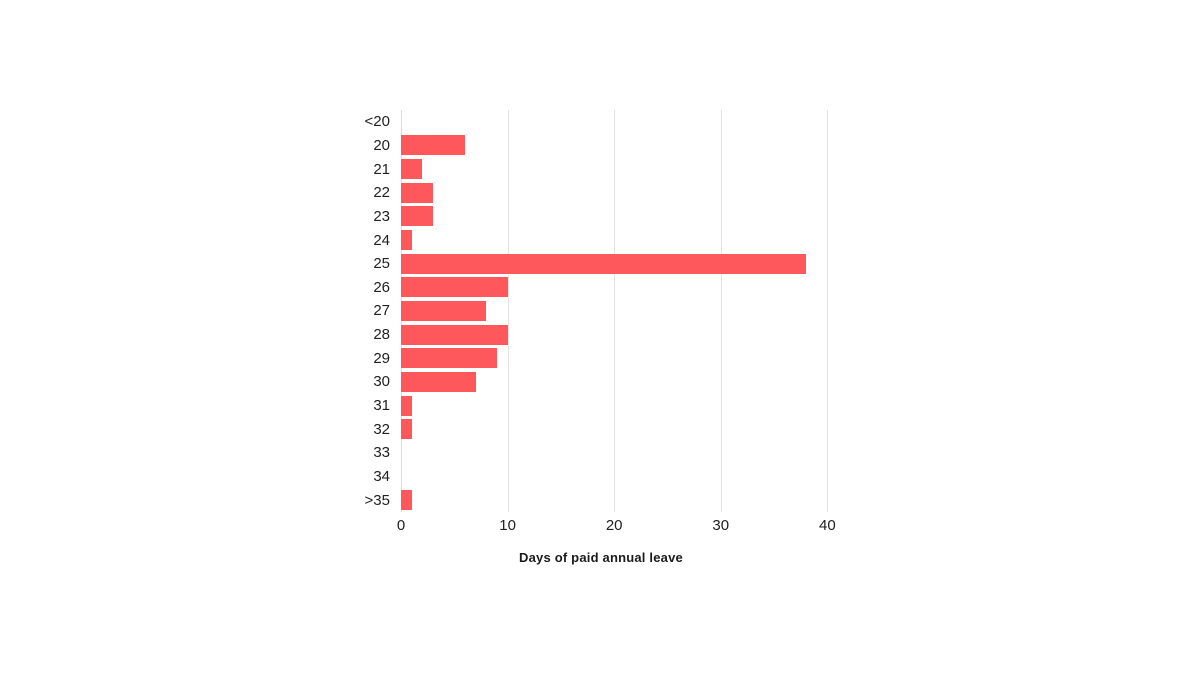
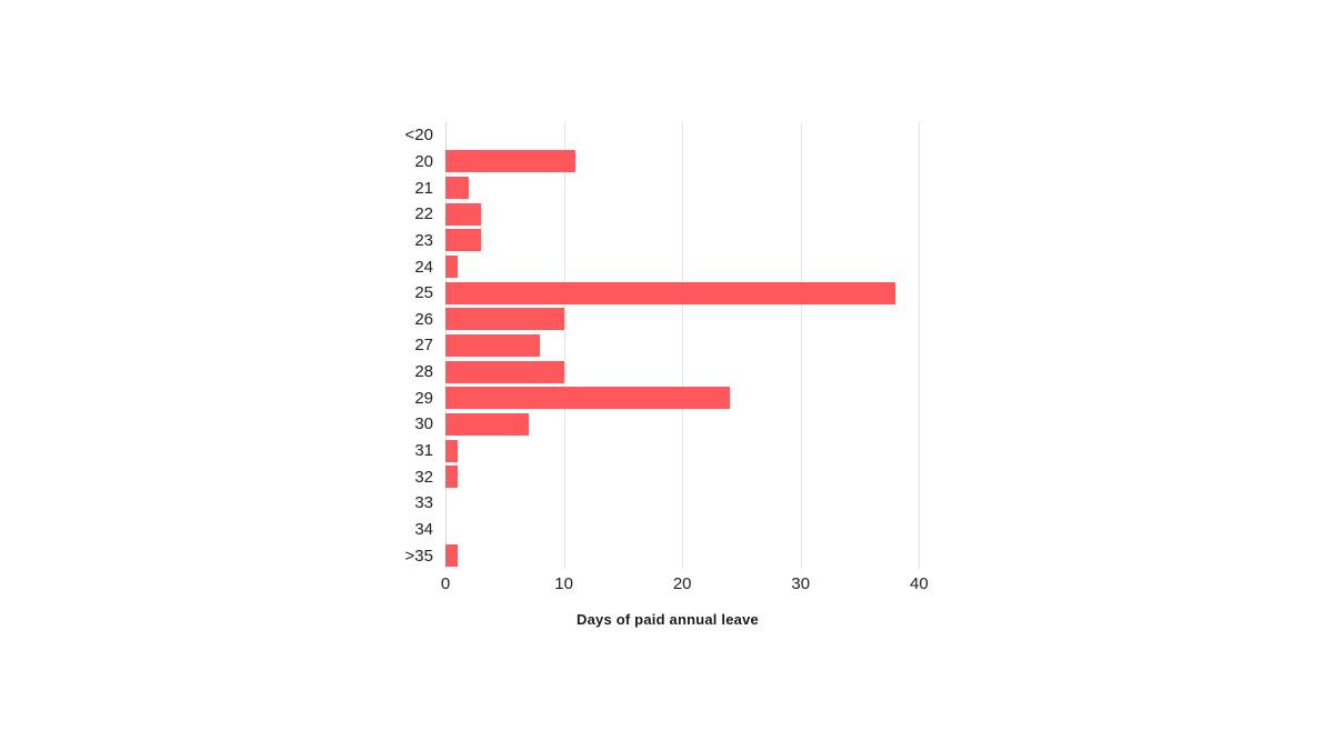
20: 6 -> 11
29: 9 -> 24
